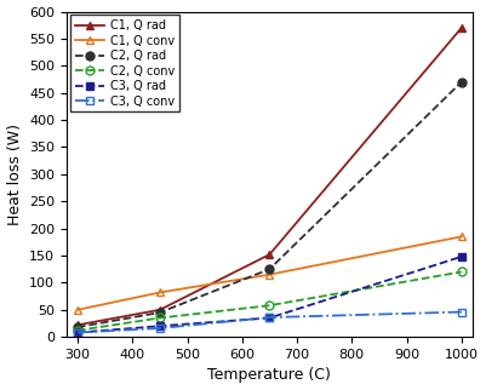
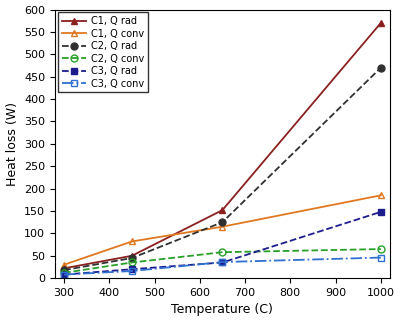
C1, Q conv/300: 50 -> 30
C2, Q conv/1000: 120 -> 65
